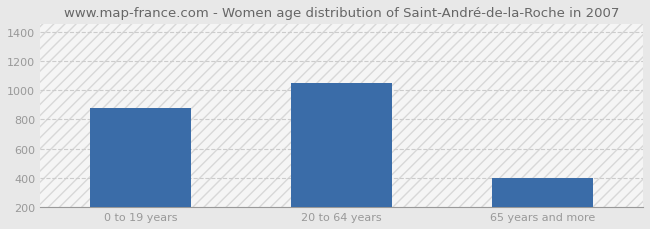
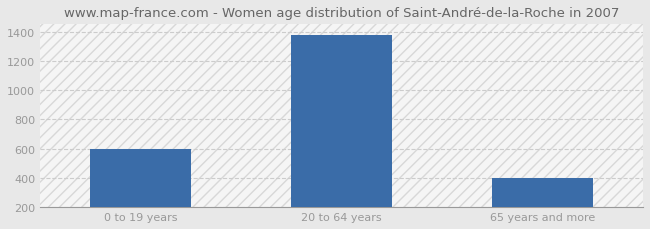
0 to 19 years: 880 -> 600
20 to 64 years: 1050 -> 1370
